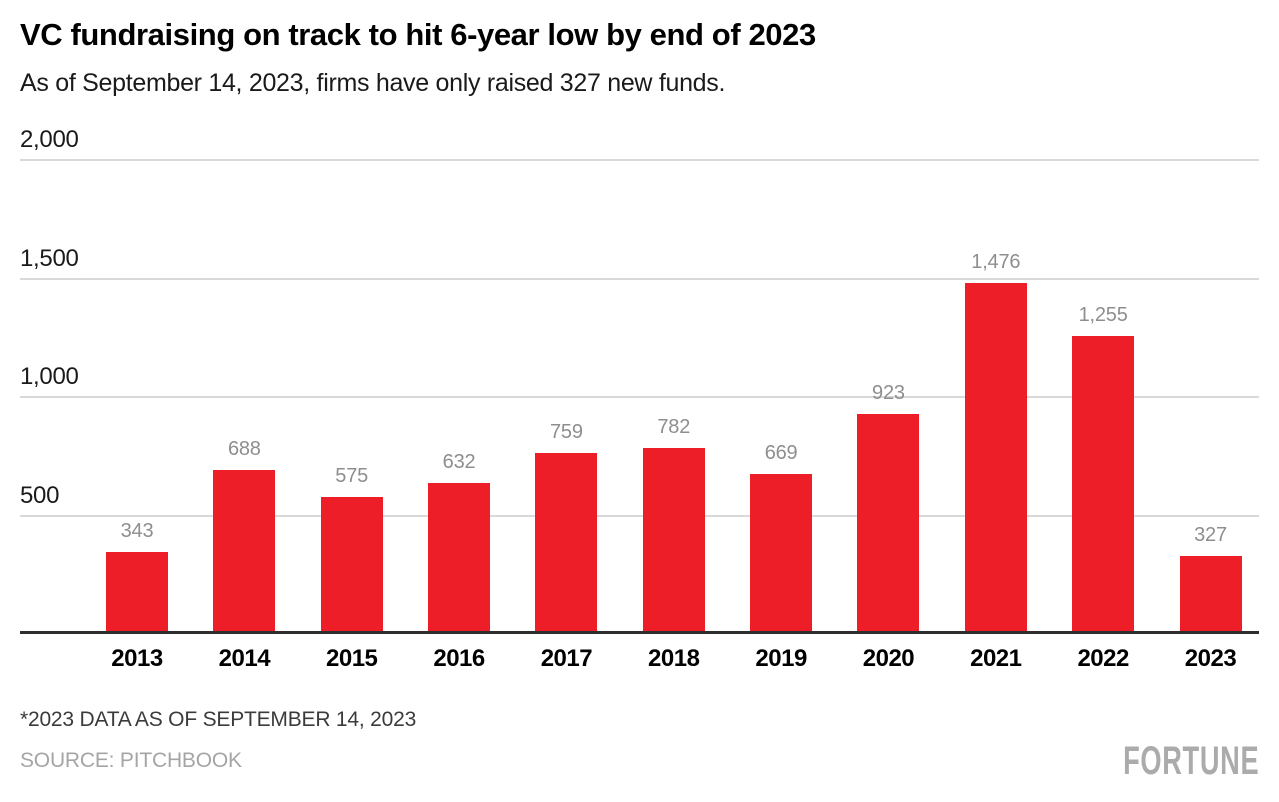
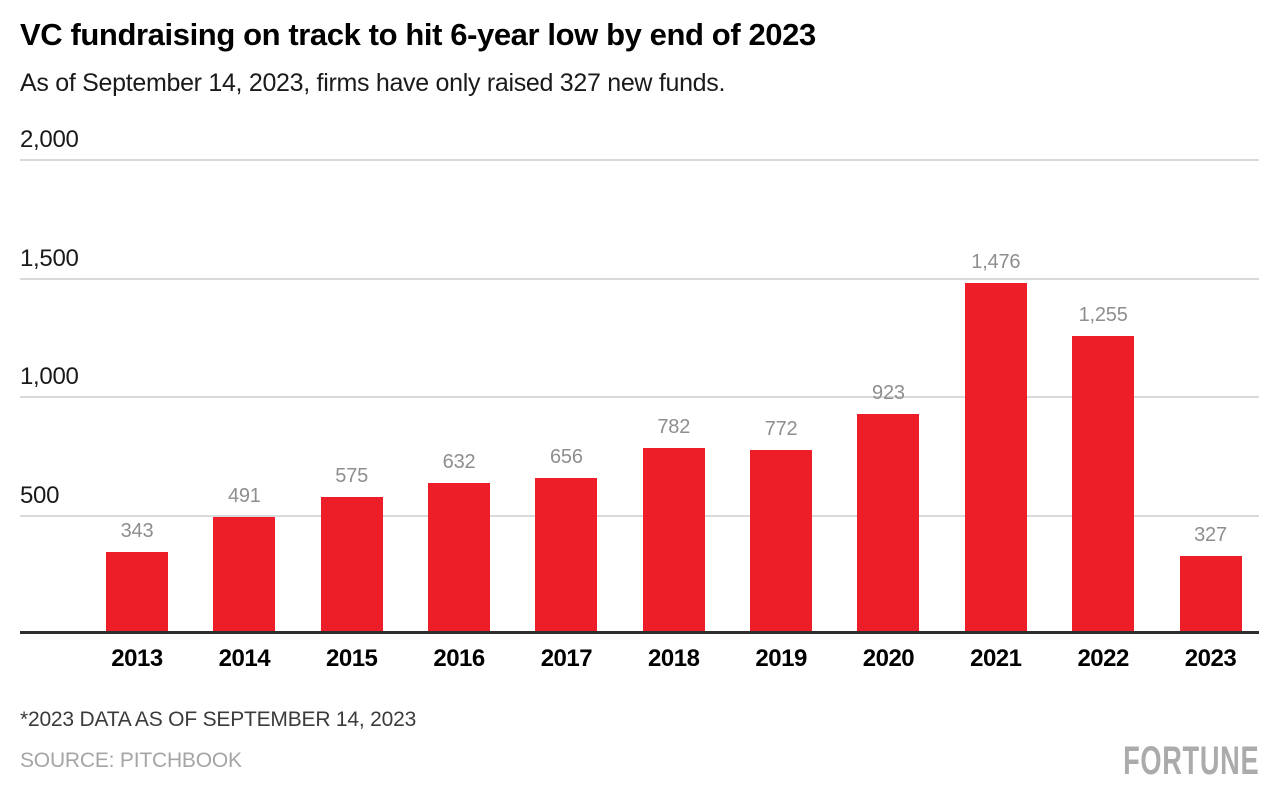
2014: 688 -> 491
2017: 759 -> 656
2019: 669 -> 772
